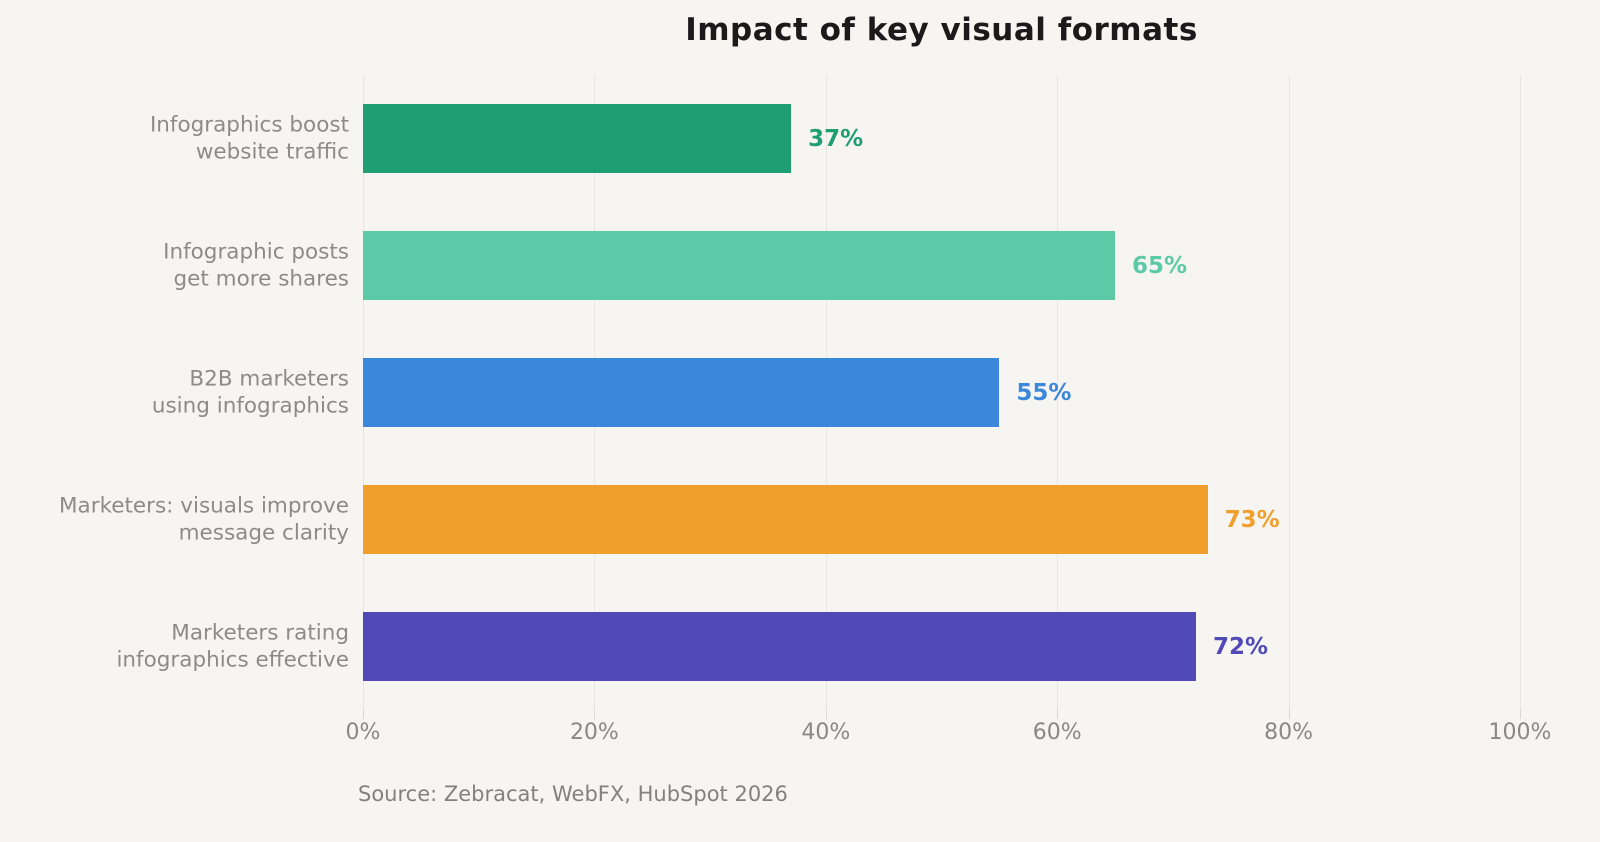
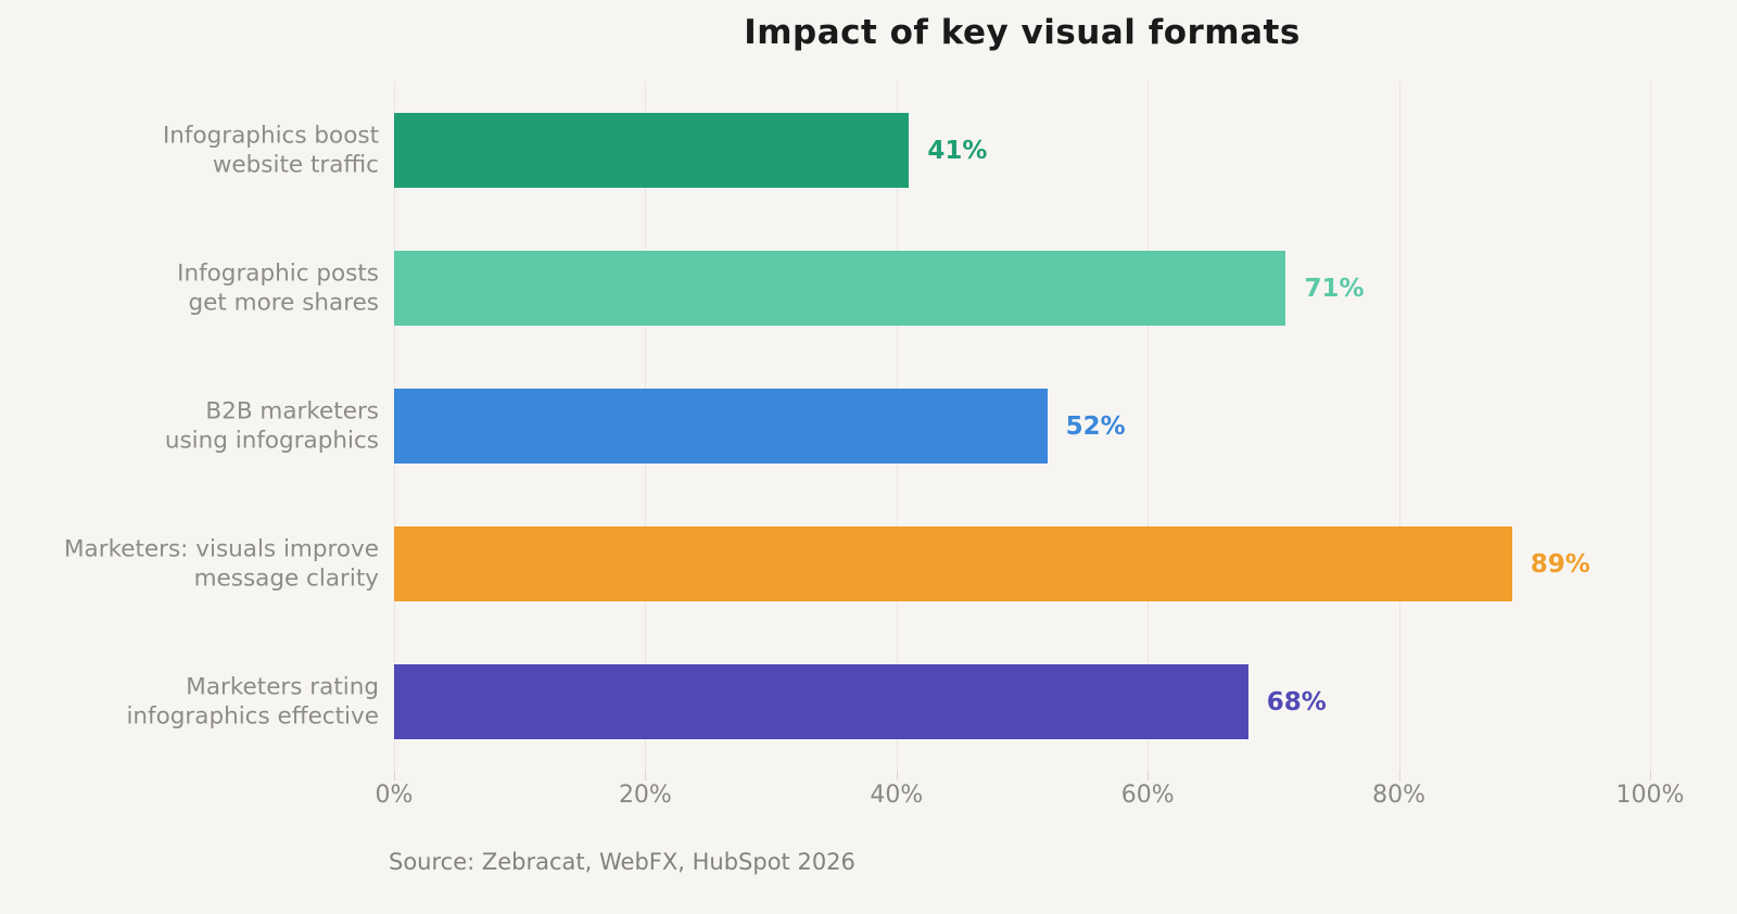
Infographics boost website traffic: 37% -> 41%
Infographic posts get more shares: 65% -> 71%
B2B marketers using infographics: 55% -> 52%
Marketers: visuals improve message clarity: 73% -> 89%
Marketers rating infographics effective: 72% -> 68%
